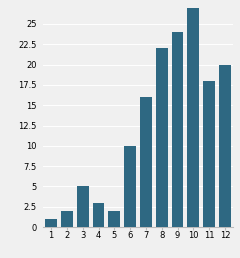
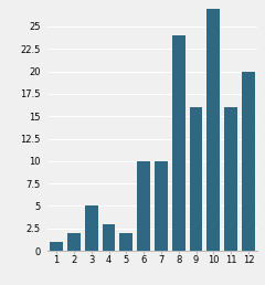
7: 16 -> 10
8: 22 -> 24
9: 24 -> 16
11: 18 -> 16
